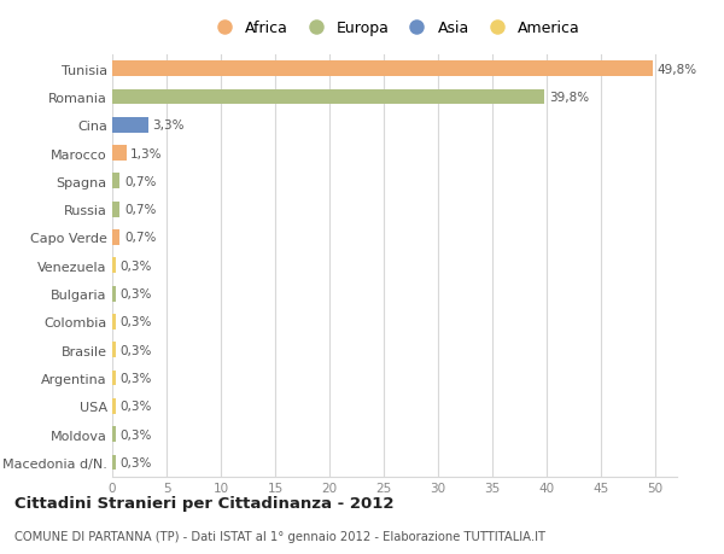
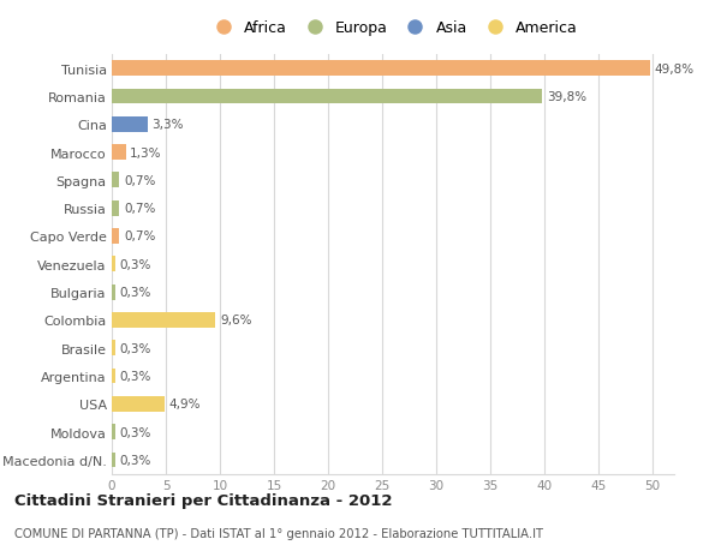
Colombia: 0,3% -> 9,6%
USA: 0,3% -> 4,9%
